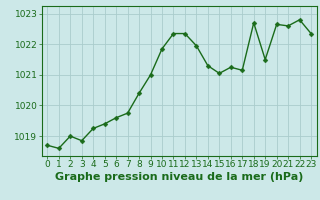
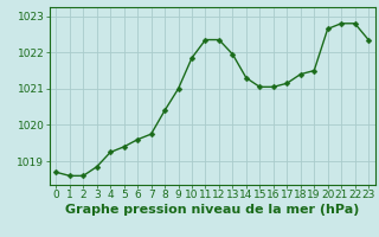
2: 1019.00 -> 1018.60
16: 1021.25 -> 1021.05
18: 1022.70 -> 1021.40
21: 1022.60 -> 1022.80
